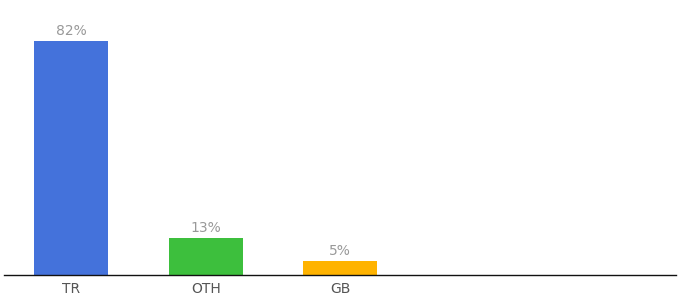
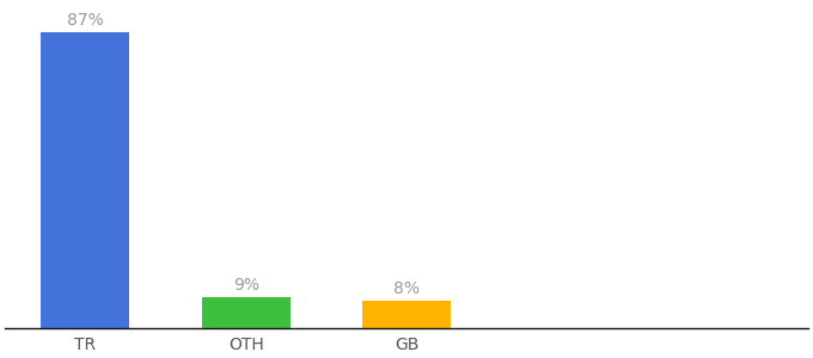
TR: 82% -> 87%
OTH: 13% -> 9%
GB: 5% -> 8%
